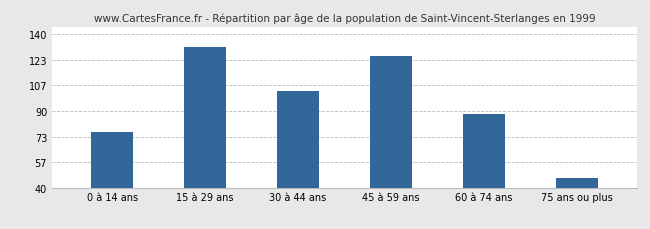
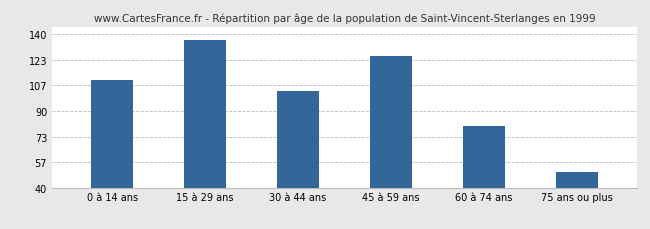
0 à 14 ans: 76 -> 110
15 à 29 ans: 132 -> 136
60 à 74 ans: 88 -> 80
75 ans ou plus: 46 -> 50
